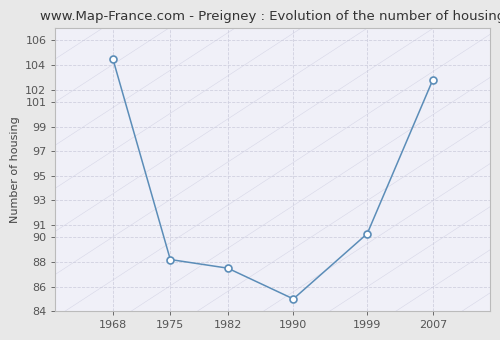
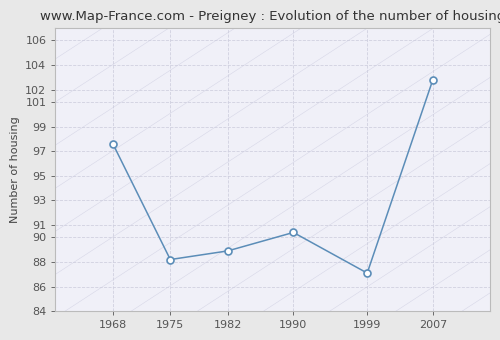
1968: 104.5 -> 97.6
1982: 87.5 -> 88.9
1990: 85.0 -> 90.4
1999: 90.3 -> 87.1
